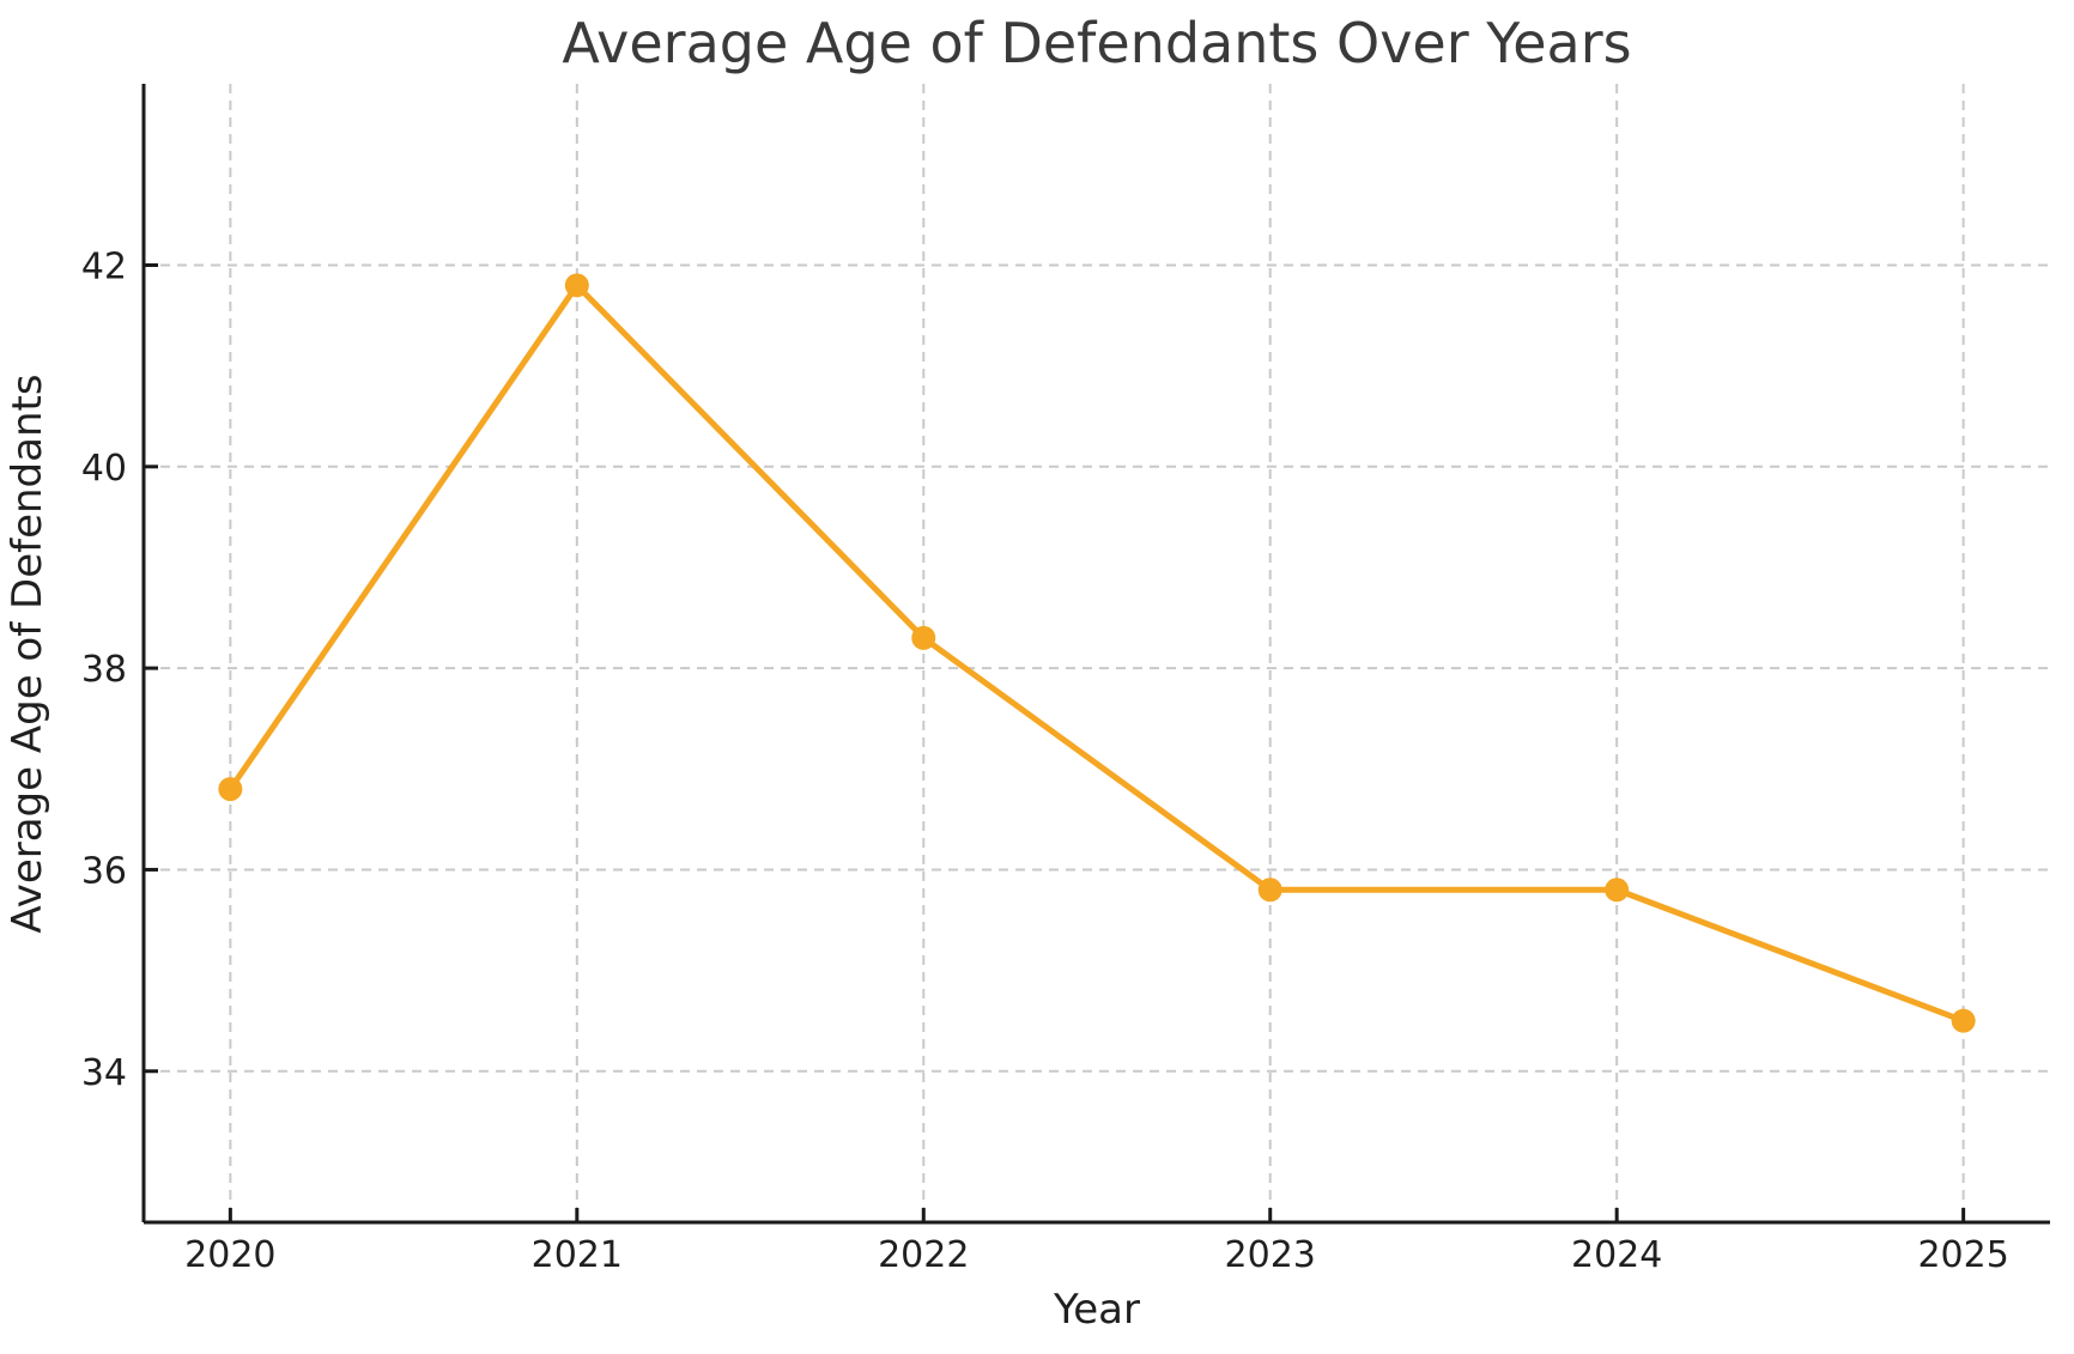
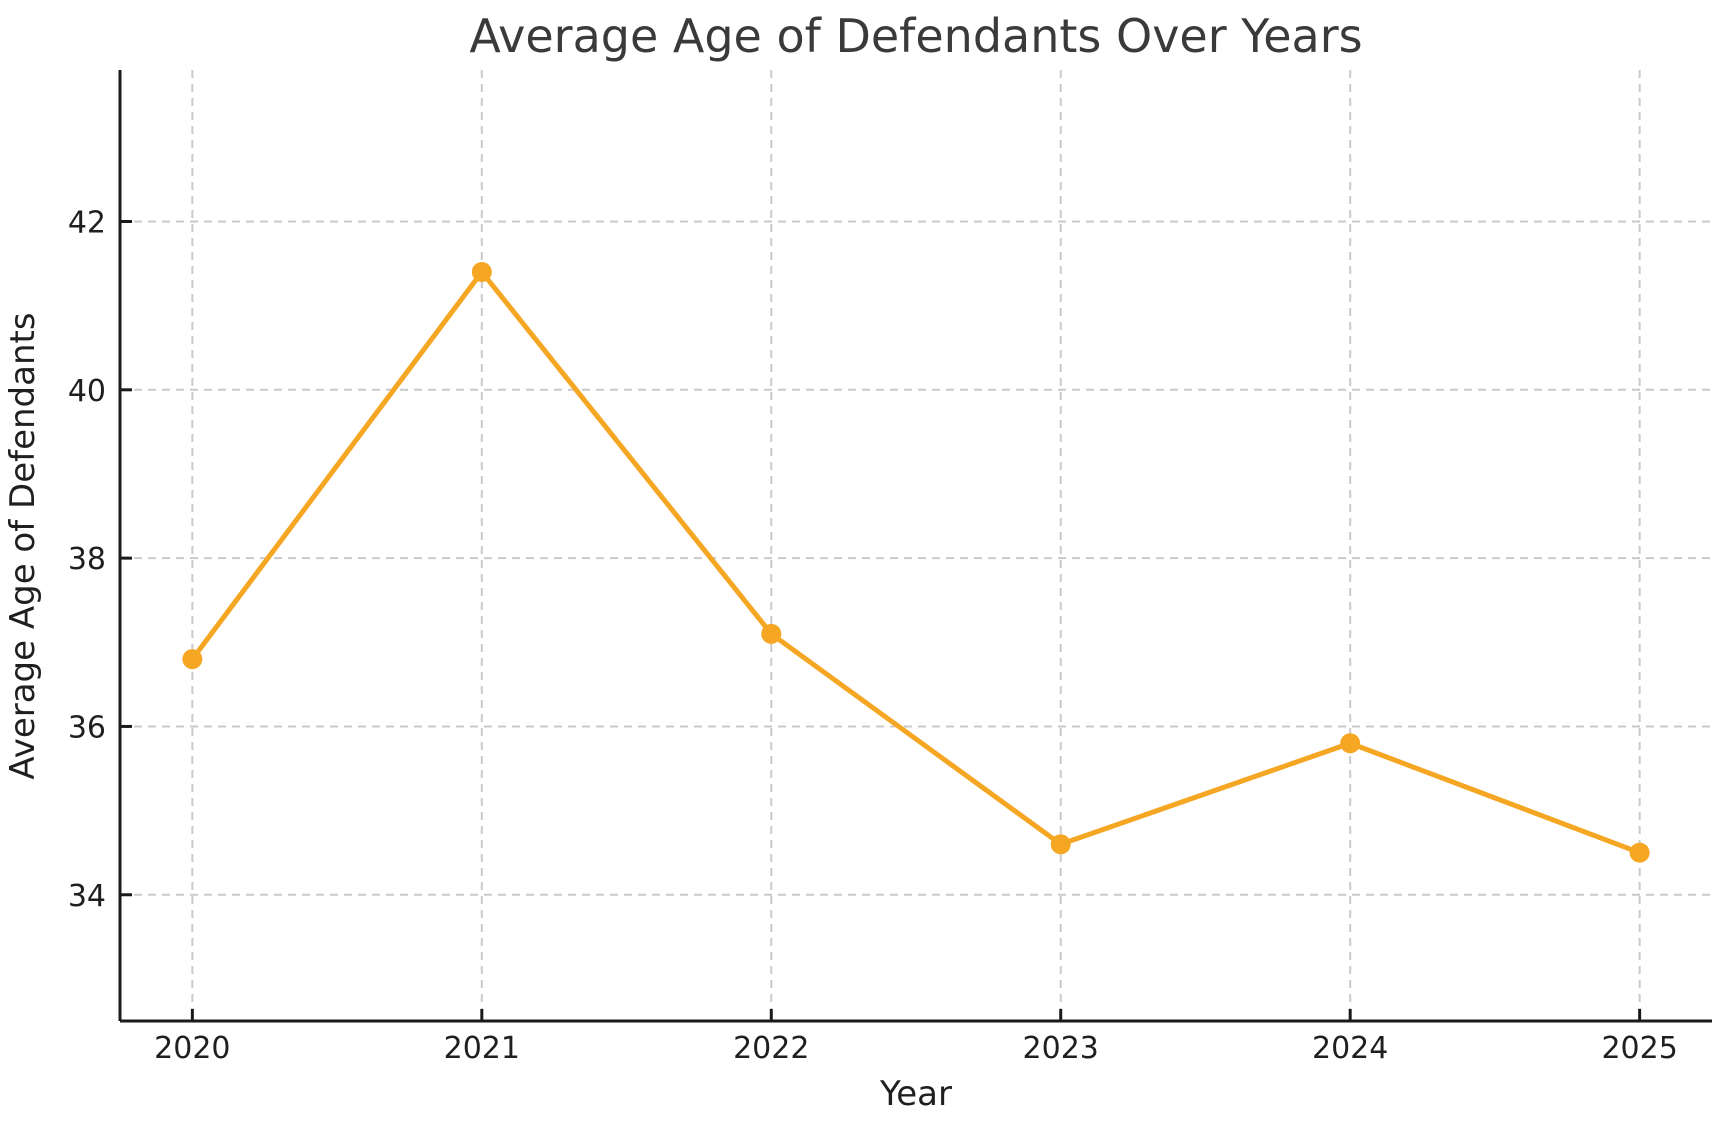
2021: 41.8 -> 41.4
2022: 38.3 -> 37.1
2023: 35.8 -> 34.6
